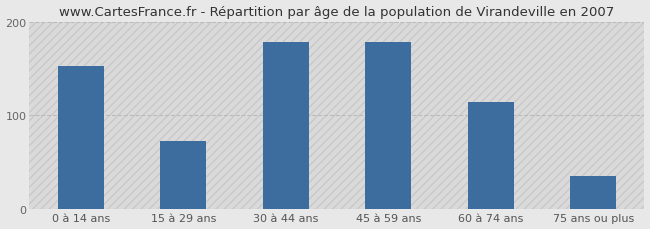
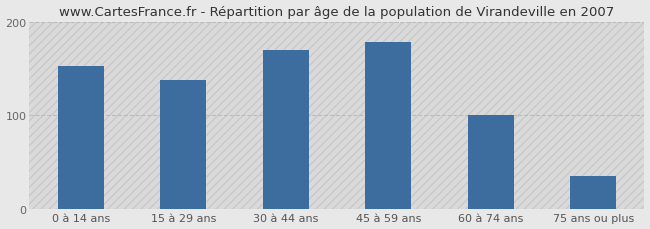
15 à 29 ans: 72 -> 137
30 à 44 ans: 178 -> 170
60 à 74 ans: 114 -> 100
